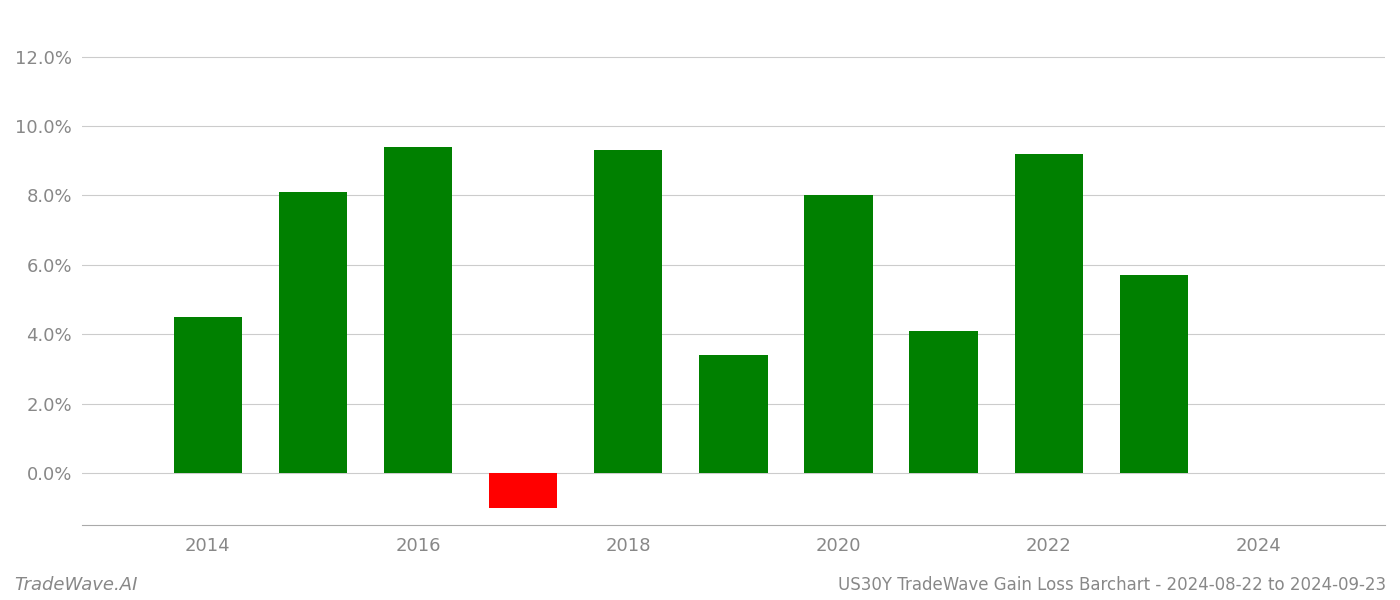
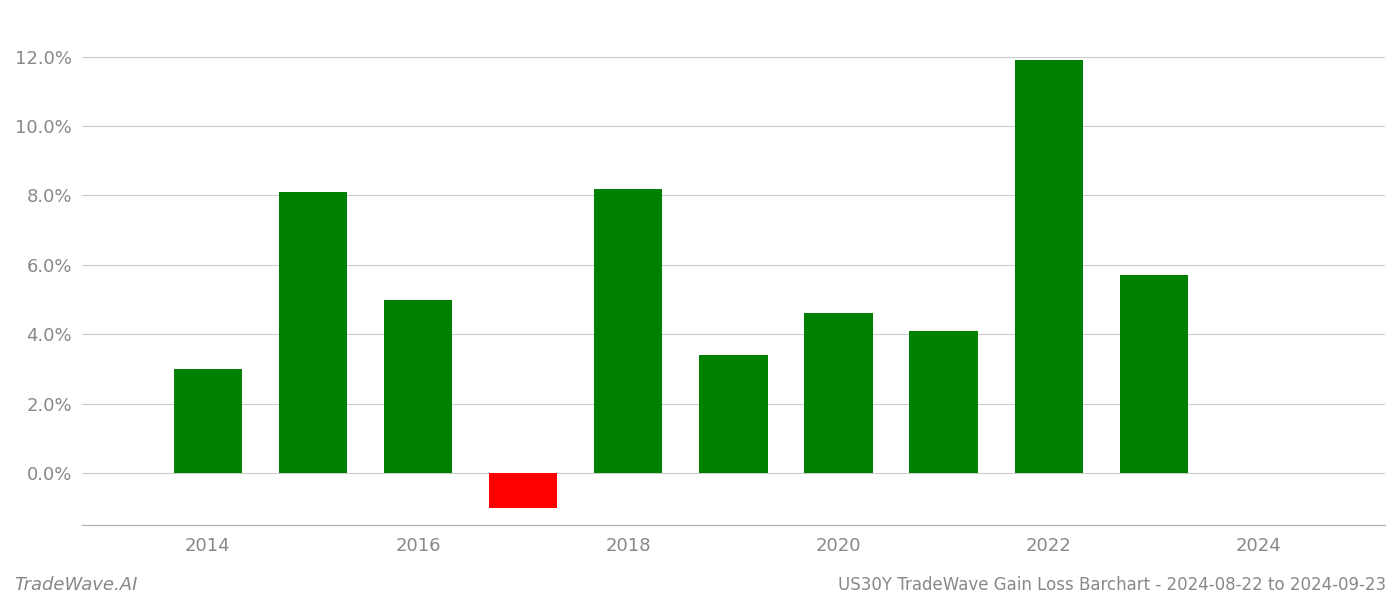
2014: 4.5% -> 3.0%
2016: 9.4% -> 5.0%
2018: 9.3% -> 8.2%
2020: 8.0% -> 4.6%
2022: 9.2% -> 11.9%
